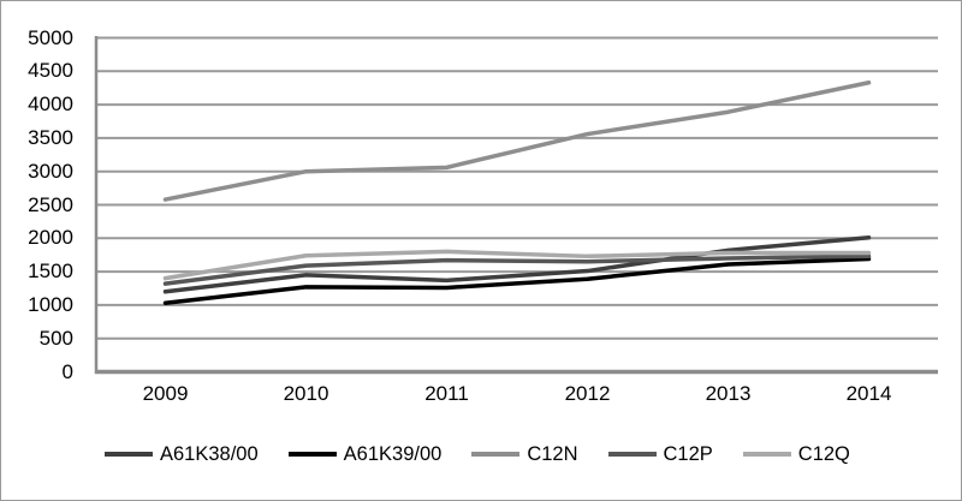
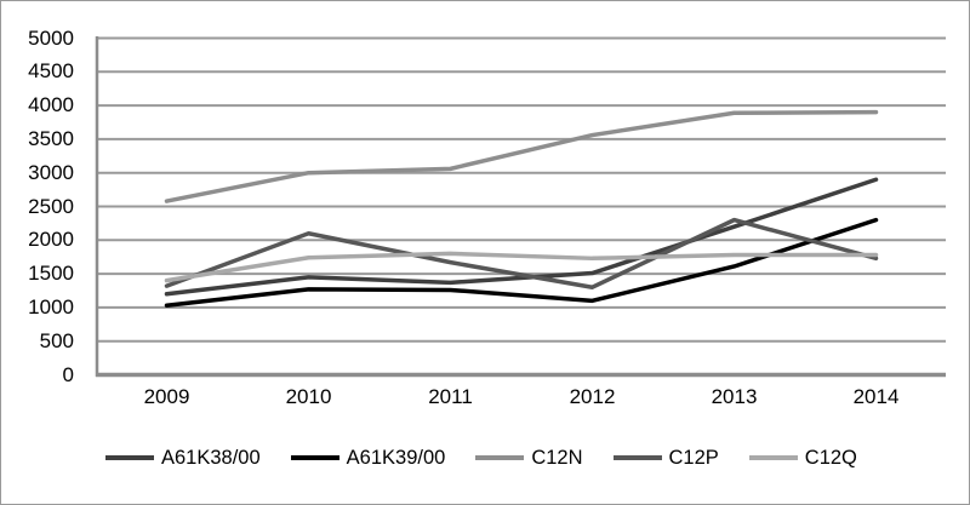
C12P/2010: 1600 -> 2100
A61K39/00/2012: 1400 -> 1100
C12P/2012: 1600 -> 1300
A61K38/00/2013: 1800 -> 2200
C12P/2013: 1700 -> 2300
A61K38/00/2014: 2000 -> 2900
A61K39/00/2014: 1700 -> 2300
C12N/2014: 4300 -> 3900
